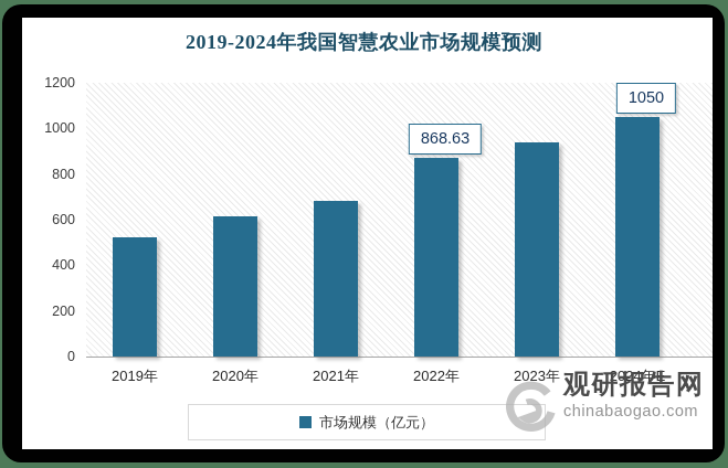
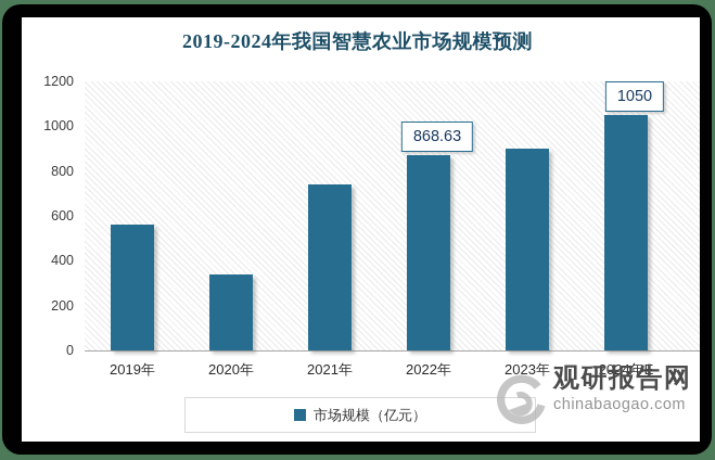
2019年: 520 -> 560
2020年: 620 -> 340
2021年: 680 -> 740
2023年: 940 -> 900
